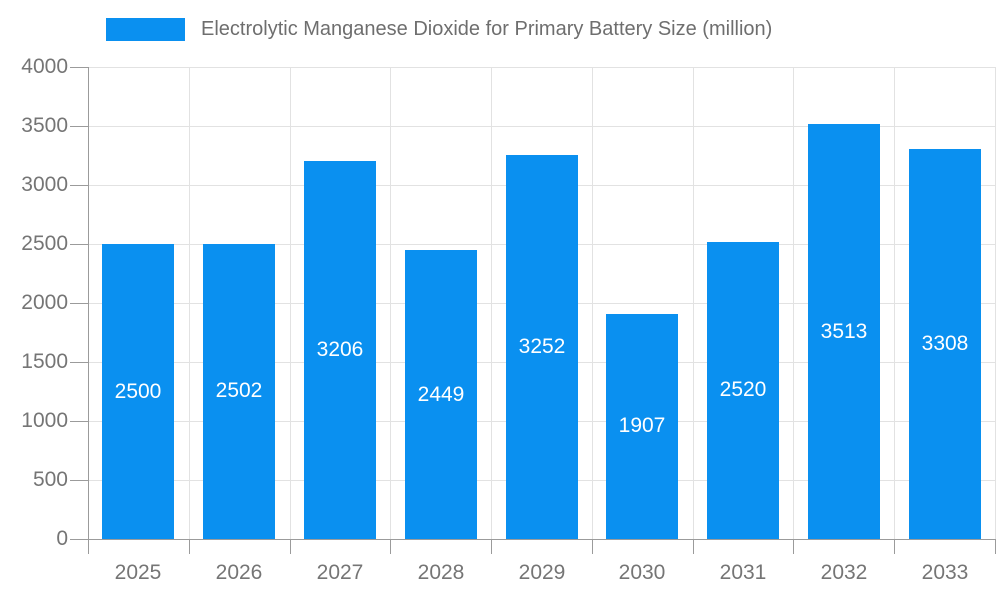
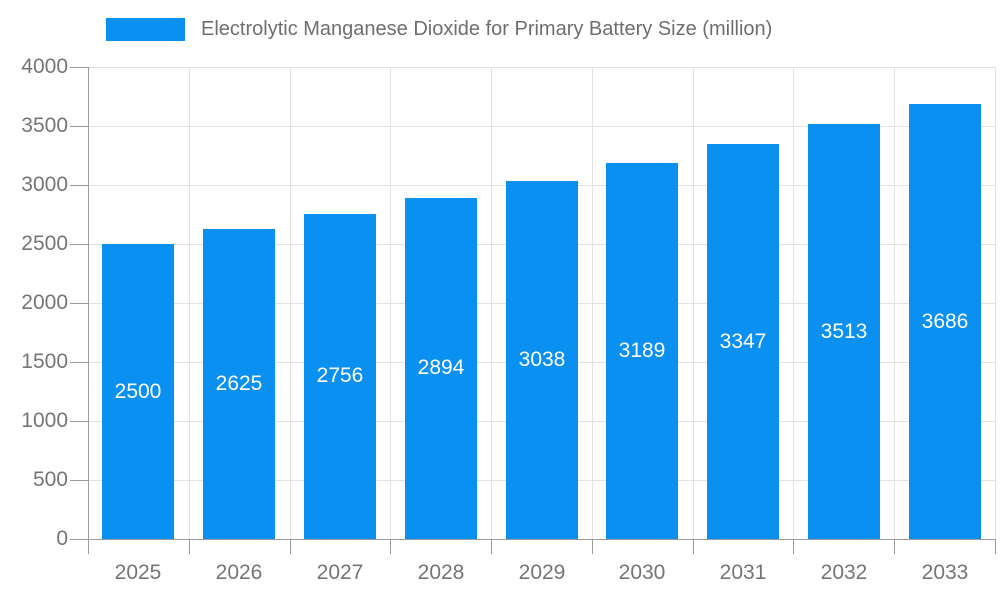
2026: 2502 -> 2625
2027: 3206 -> 2756
2028: 2449 -> 2894
2029: 3252 -> 3038
2030: 1907 -> 3189
2031: 2520 -> 3347
2033: 3308 -> 3686
